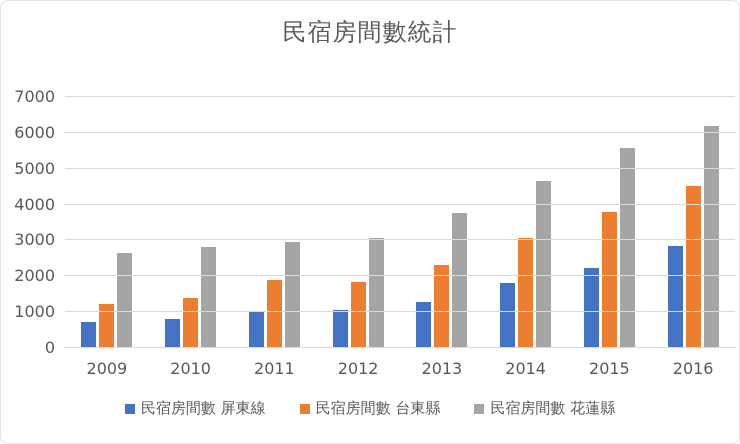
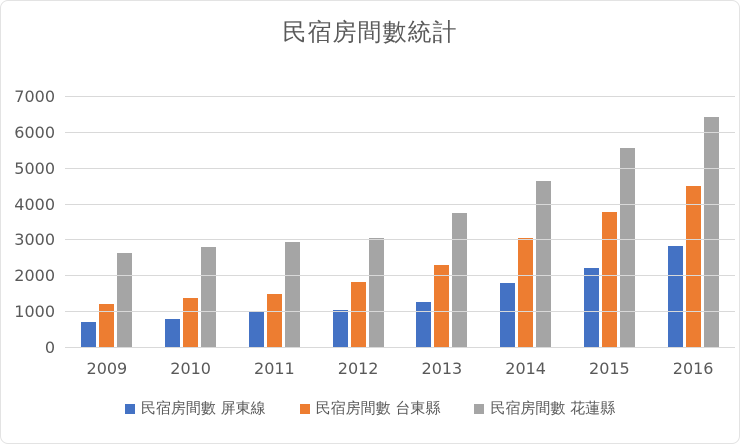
民宿房間數 台東縣/2011: 1900 -> 1500
民宿房間數 花蓮縣/2016: 6200 -> 6400
